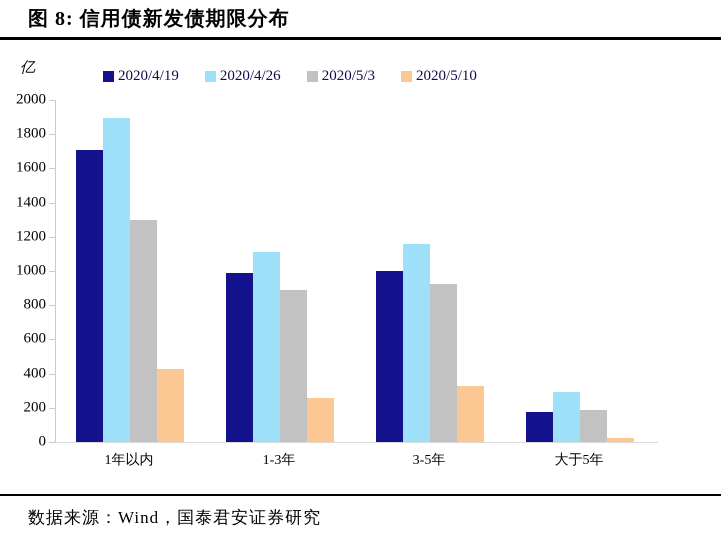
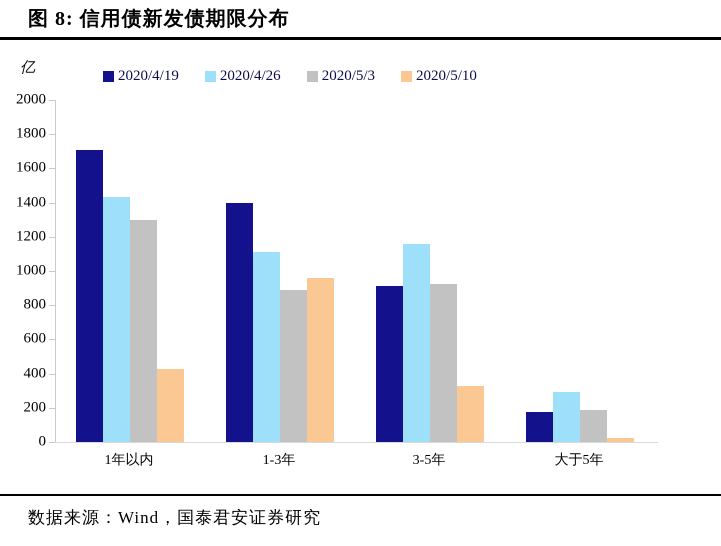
2020/4/26/1年以内: 1900 -> 1430
2020/4/19/1-3年: 990 -> 1400
2020/5/10/1-3年: 260 -> 960
2020/4/19/3-5年: 1000 -> 910
